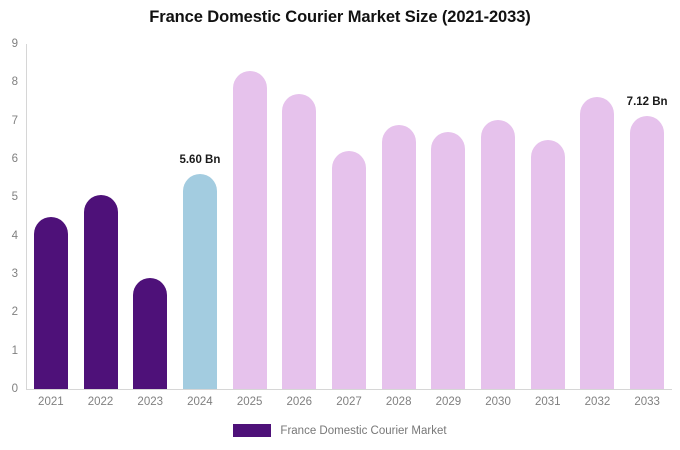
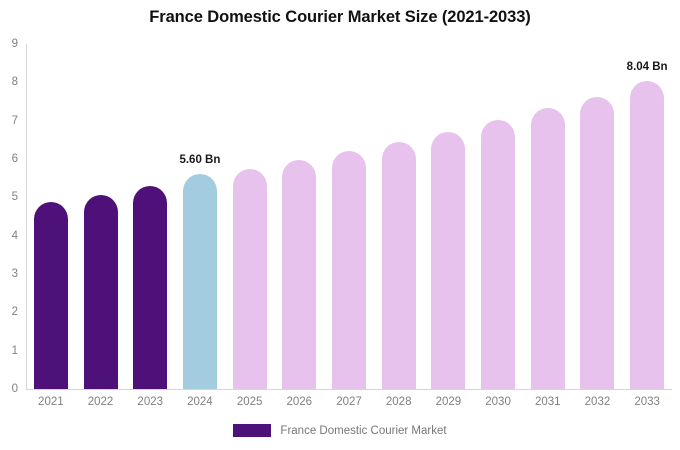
2021: 4.5 -> 4.9
2023: 2.9 -> 5.3
2025: 8.3 -> 5.8
2026: 7.7 -> 6.0
2028: 6.9 -> 6.4
2031: 6.5 -> 7.3
2033: 7.12 -> 8.04
